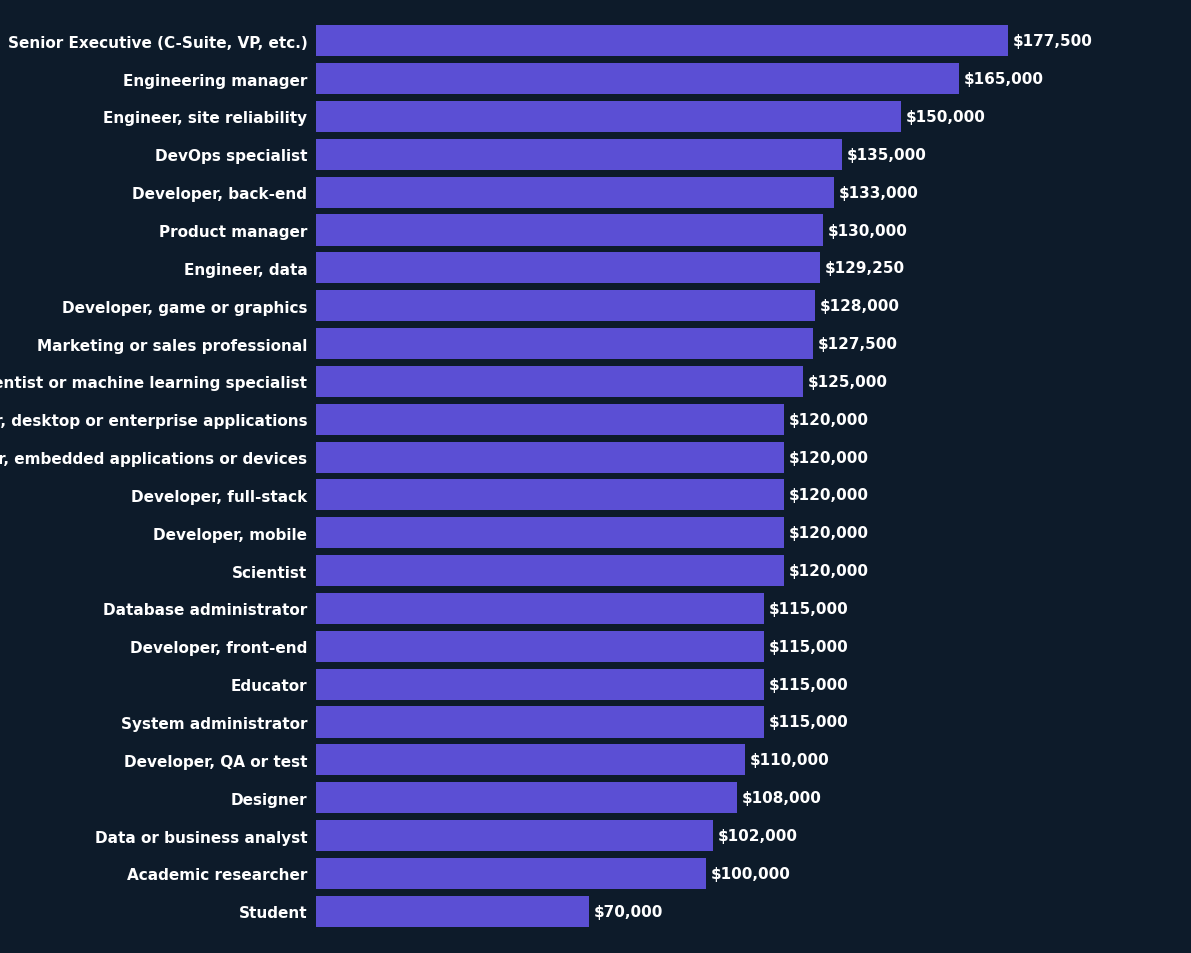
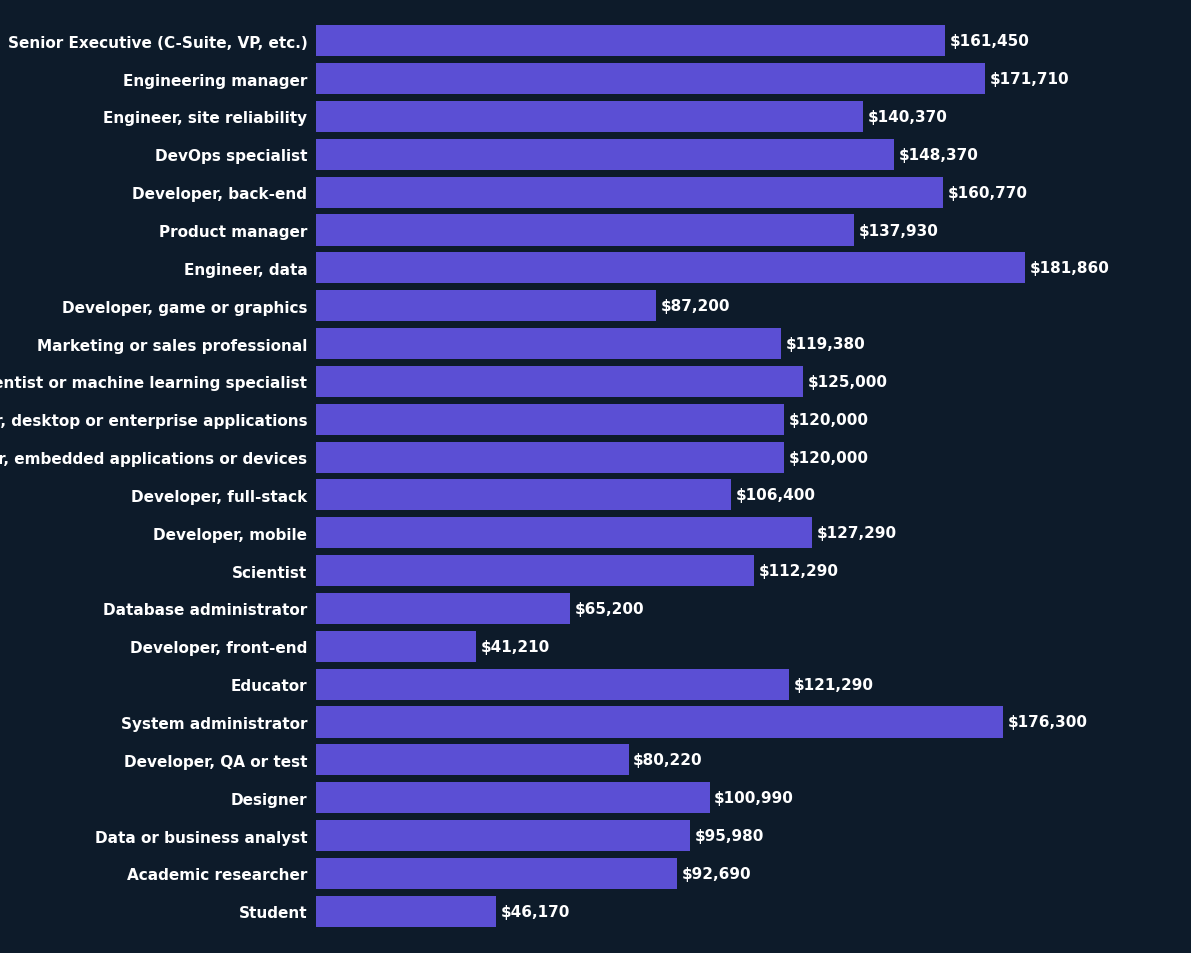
Senior Executive (C-Suite, VP, etc.): $177,500 -> $161,450
Engineering manager: $165,000 -> $171,710
Engineer, site reliability: $150,000 -> $140,370
DevOps specialist: $135,000 -> $148,370
Developer, back-end: $133,000 -> $160,770
Product manager: $130,000 -> $137,930
Engineer, data: $129,250 -> $181,860
Developer, game or graphics: $128,000 -> $87,200
Marketing or sales professional: $127,500 -> $119,380
Developer, full-stack: $120,000 -> $106,400
Developer, mobile: $120,000 -> $127,290
Scientist: $120,000 -> $112,290
Database administrator: $115,000 -> $65,200
Developer, front-end: $115,000 -> $41,210
Educator: $115,000 -> $121,290
System administrator: $115,000 -> $176,300
Developer, QA or test: $110,000 -> $80,220
Designer: $108,000 -> $100,990
Data or business analyst: $102,000 -> $95,980
Academic researcher: $100,000 -> $92,690
Student: $70,000 -> $46,170
